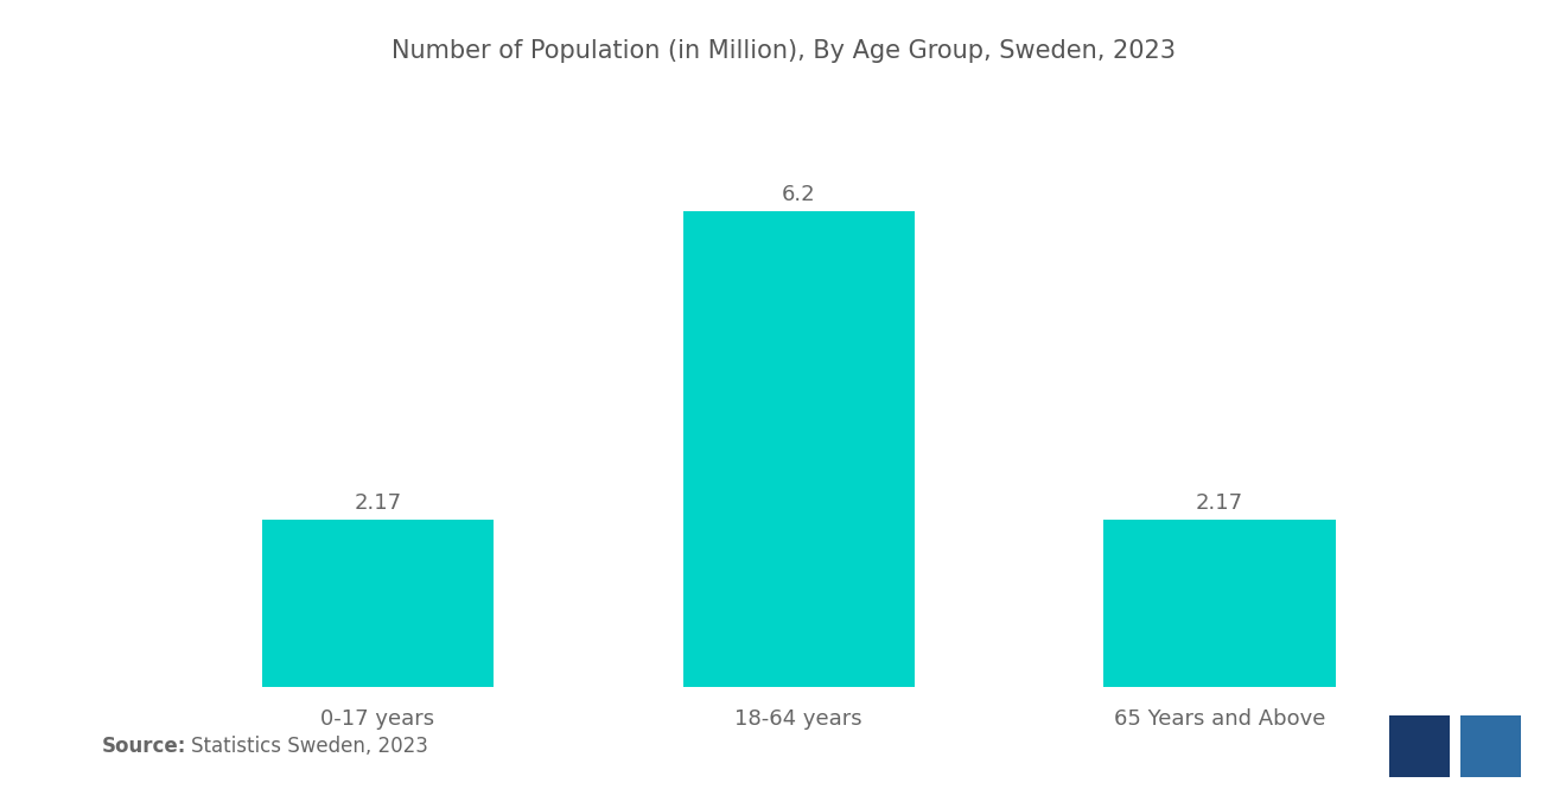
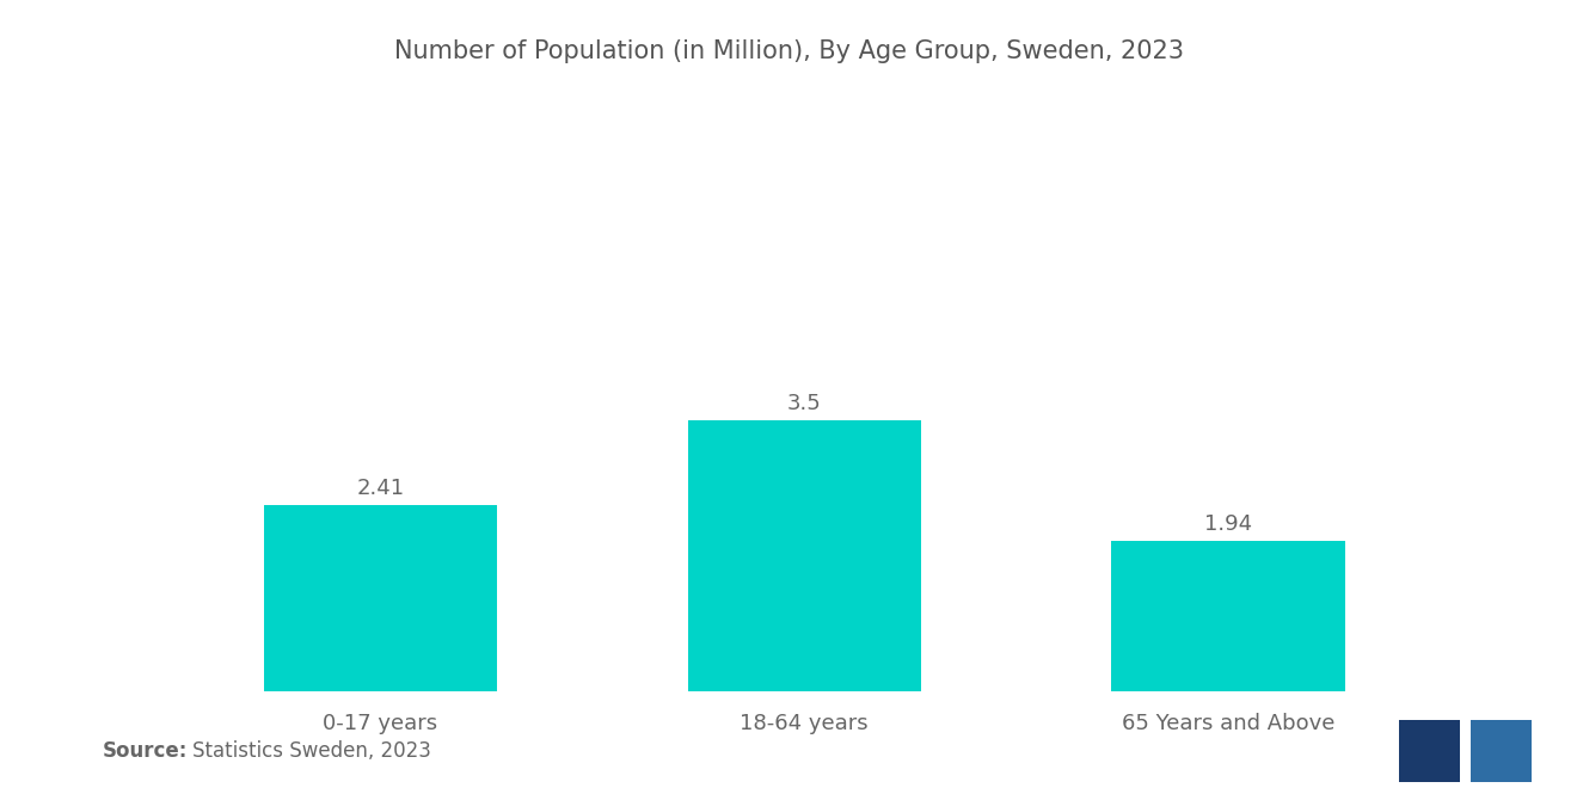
0-17 years: 2.17 -> 2.41
18-64 years: 6.2 -> 3.5
65 Years and Above: 2.17 -> 1.94
